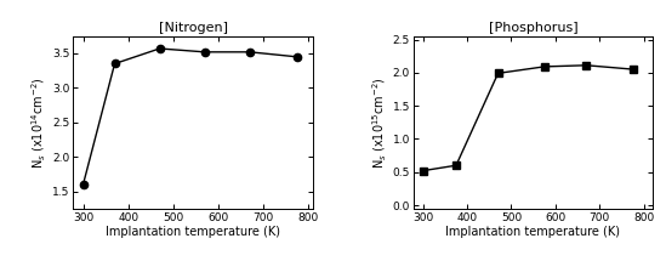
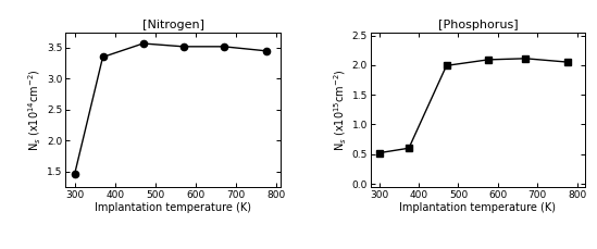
[Nitrogen]/300: 1.60 -> 1.45
